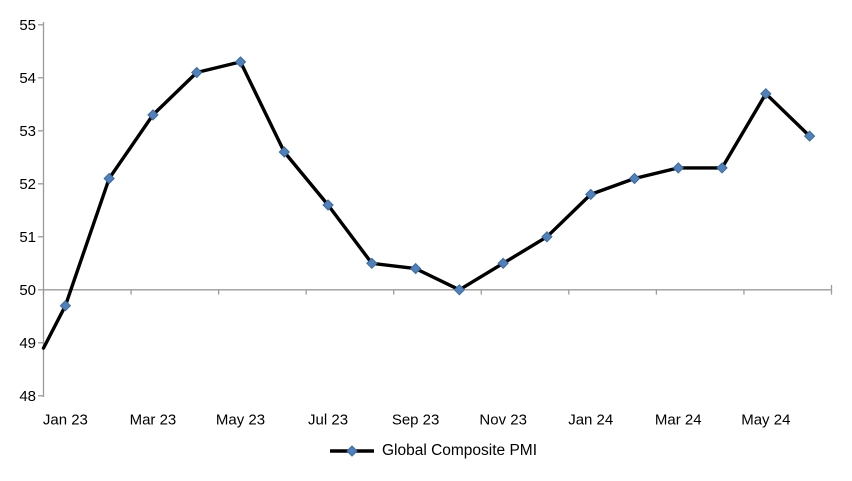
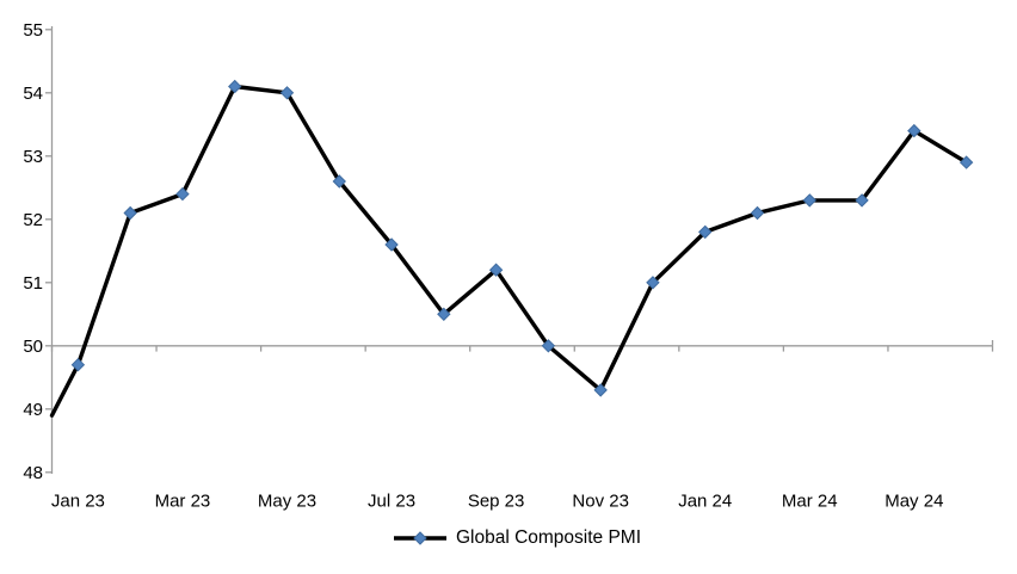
Mar 23: 53.3 -> 52.4
May 23: 54.3 -> 54.0
Sep 23: 50.4 -> 51.2
Nov 23: 50.5 -> 49.3
May 24: 53.7 -> 53.4
